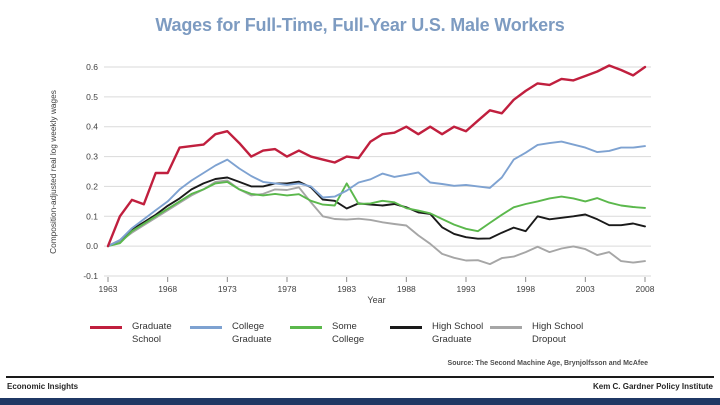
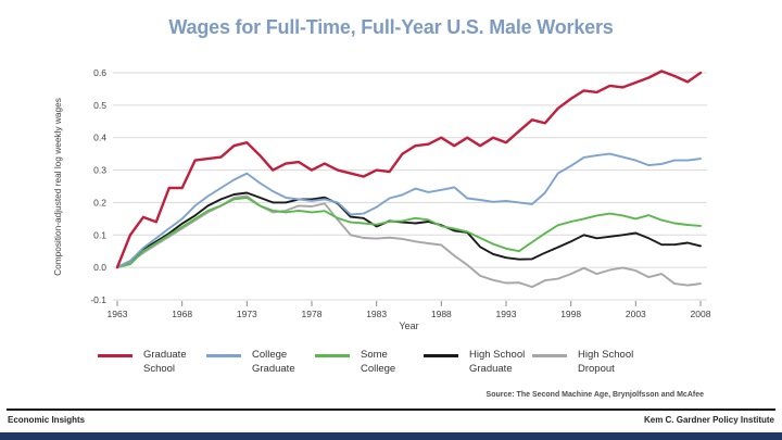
Some College/1983: 0.21 -> 0.13
High School Graduate/1998: 0.05 -> 0.08
